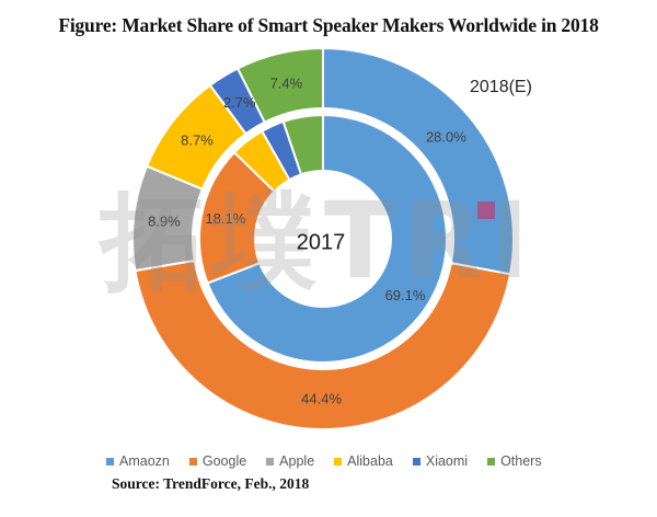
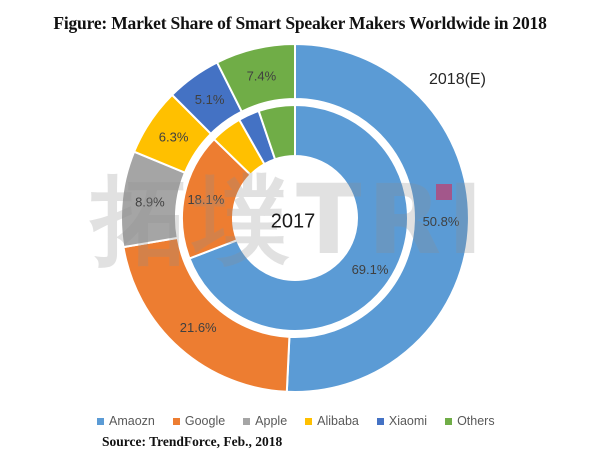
2018(E)/Amaozn: 28.0% -> 50.8%
2018(E)/Google: 44.4% -> 21.6%
2018(E)/Alibaba: 8.7% -> 6.3%
2018(E)/Xiaomi: 2.7% -> 5.1%
